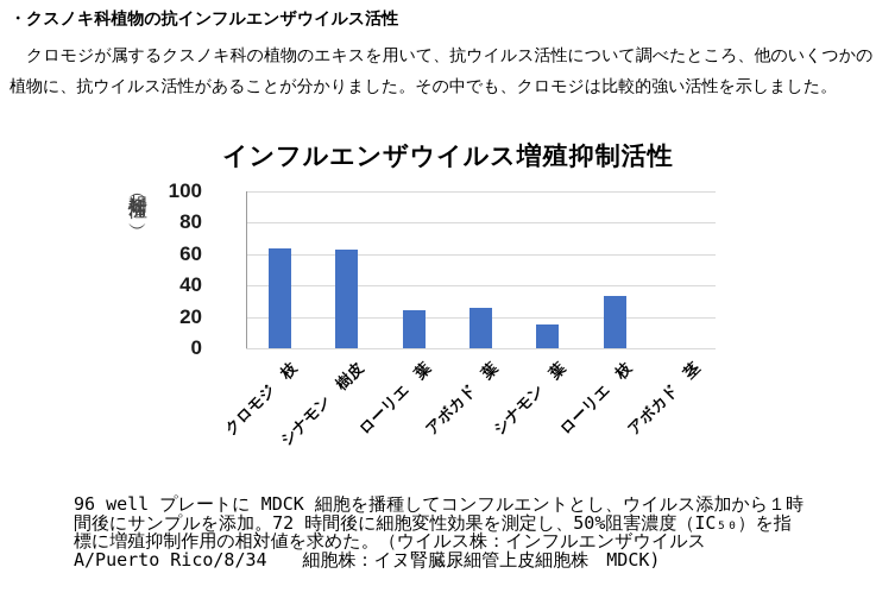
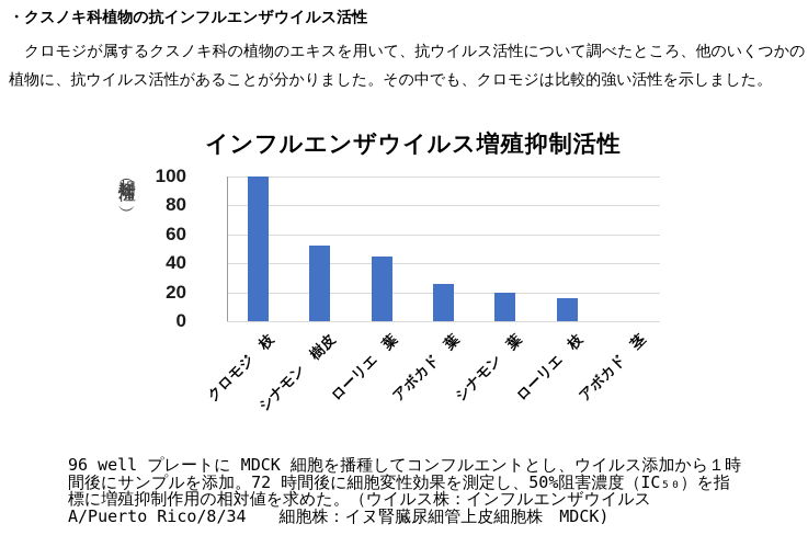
クロモジ 枝: 64 -> 100
シナモン 樹皮: 63 -> 52
ローリエ 葉: 24 -> 45
シナモン 葉: 15 -> 20
ローリエ 枝: 33 -> 16
